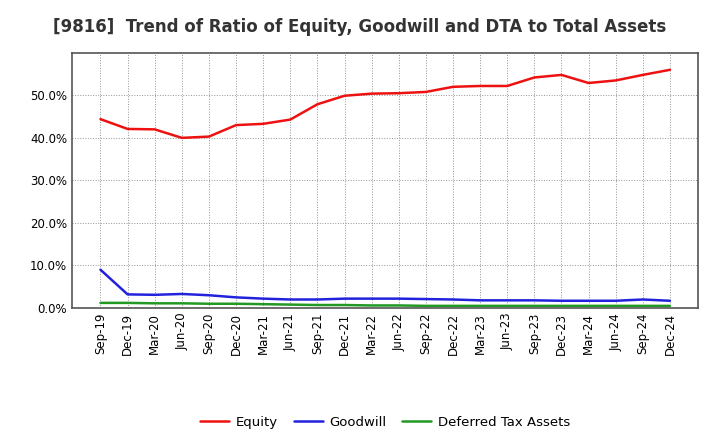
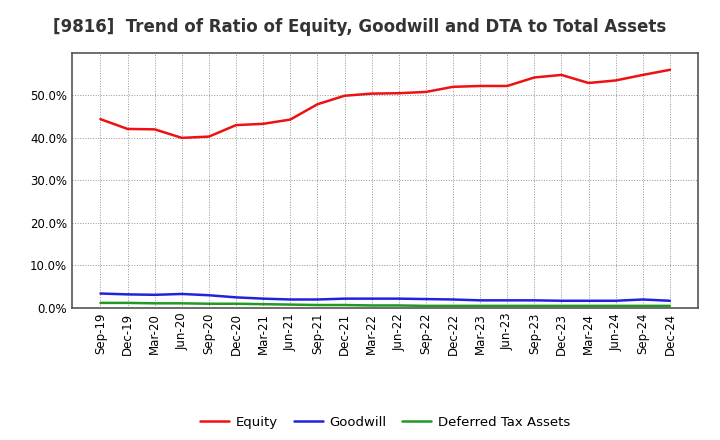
Goodwill/Sep-19: 9.0% -> 3.4%
